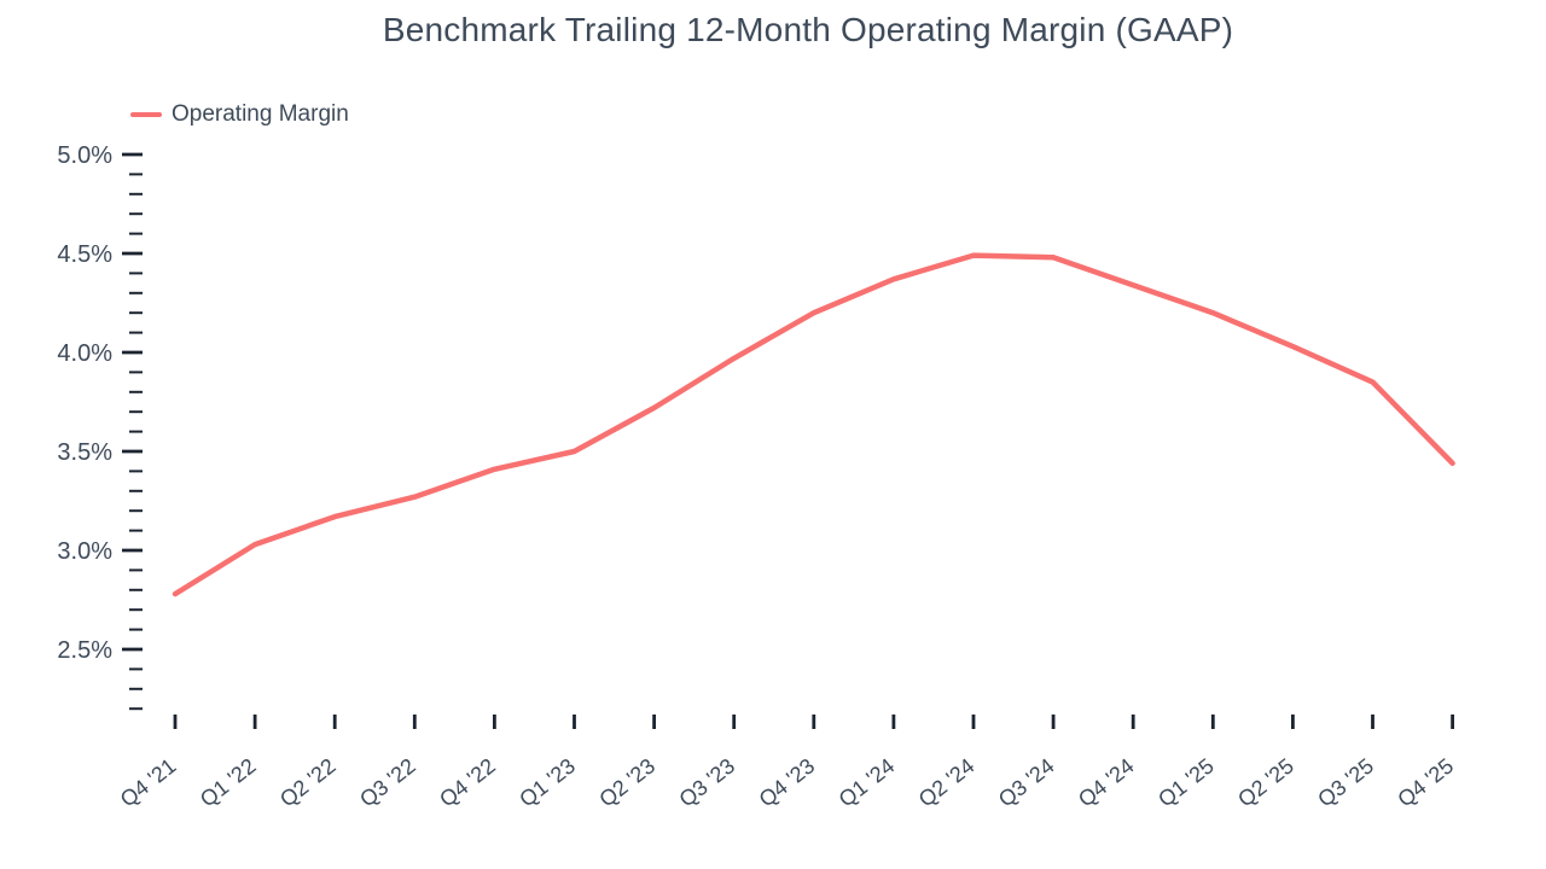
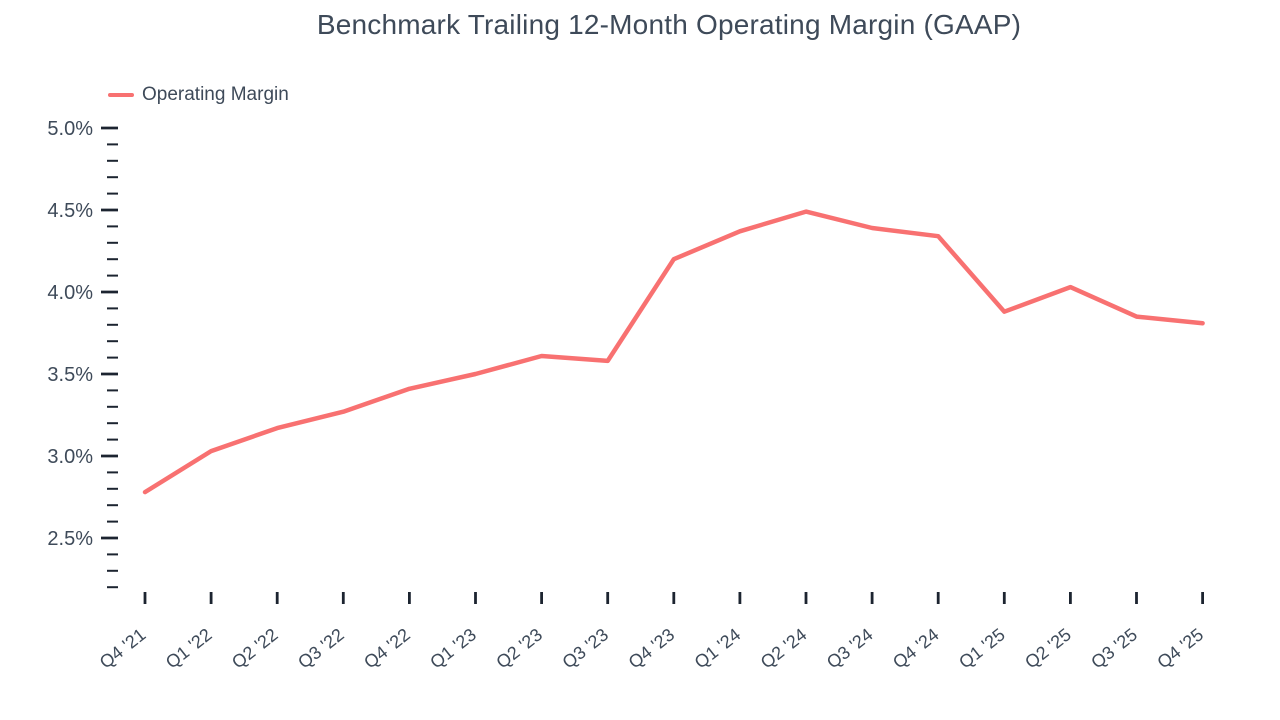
Q2 '23: 3.72% -> 3.61%
Q3 '23: 3.97% -> 3.58%
Q3 '24: 4.48% -> 4.39%
Q1 '25: 4.20% -> 3.88%
Q4 '25: 3.44% -> 3.81%
